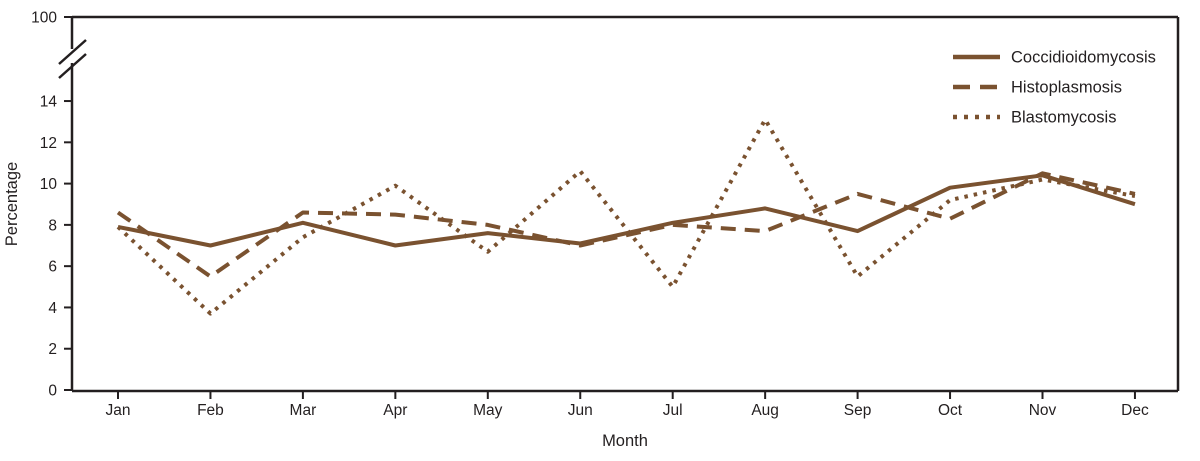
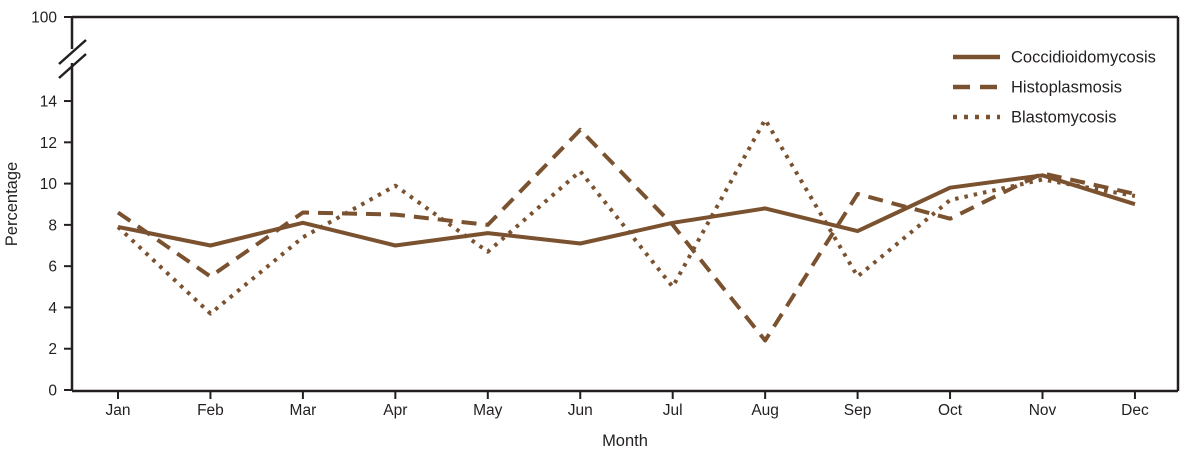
Histoplasmosis/Jun: 7.0 -> 12.6
Histoplasmosis/Aug: 7.7 -> 2.4
